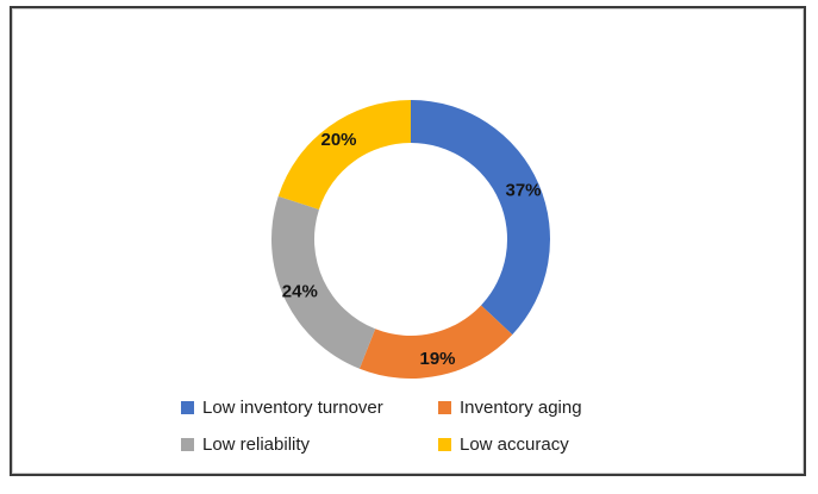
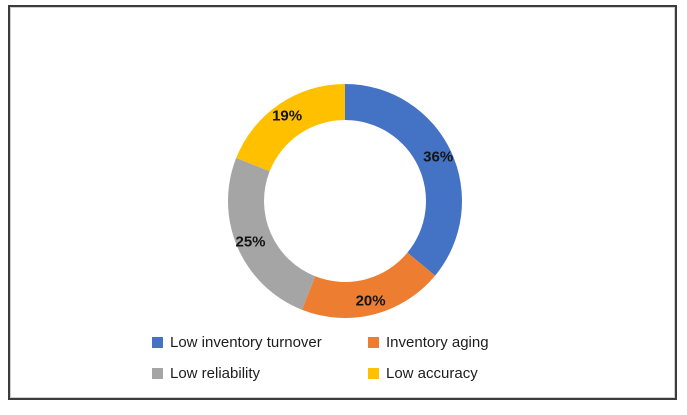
Low inventory turnover: 37% -> 36%
Inventory aging: 19% -> 20%
Low reliability: 24% -> 25%
Low accuracy: 20% -> 19%
